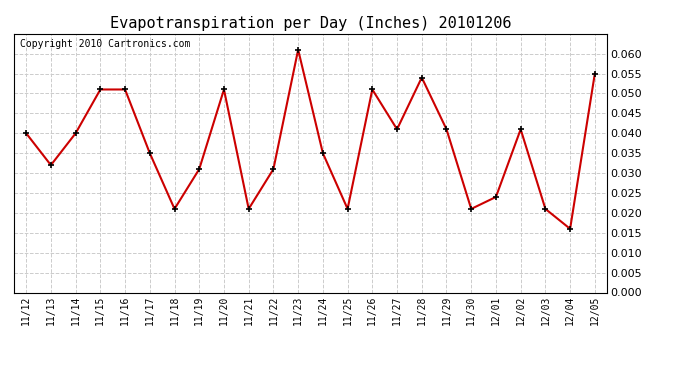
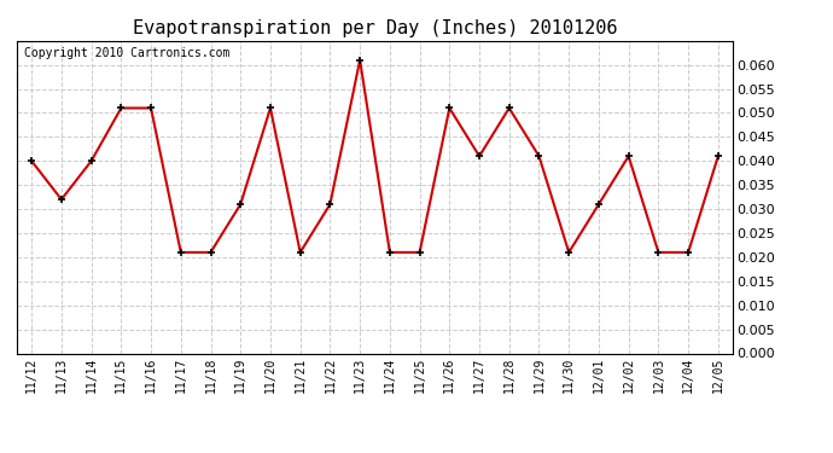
11/17: 0.035 -> 0.021
11/24: 0.035 -> 0.021
11/28: 0.054 -> 0.051
12/01: 0.024 -> 0.031
12/04: 0.016 -> 0.021
12/05: 0.055 -> 0.041
